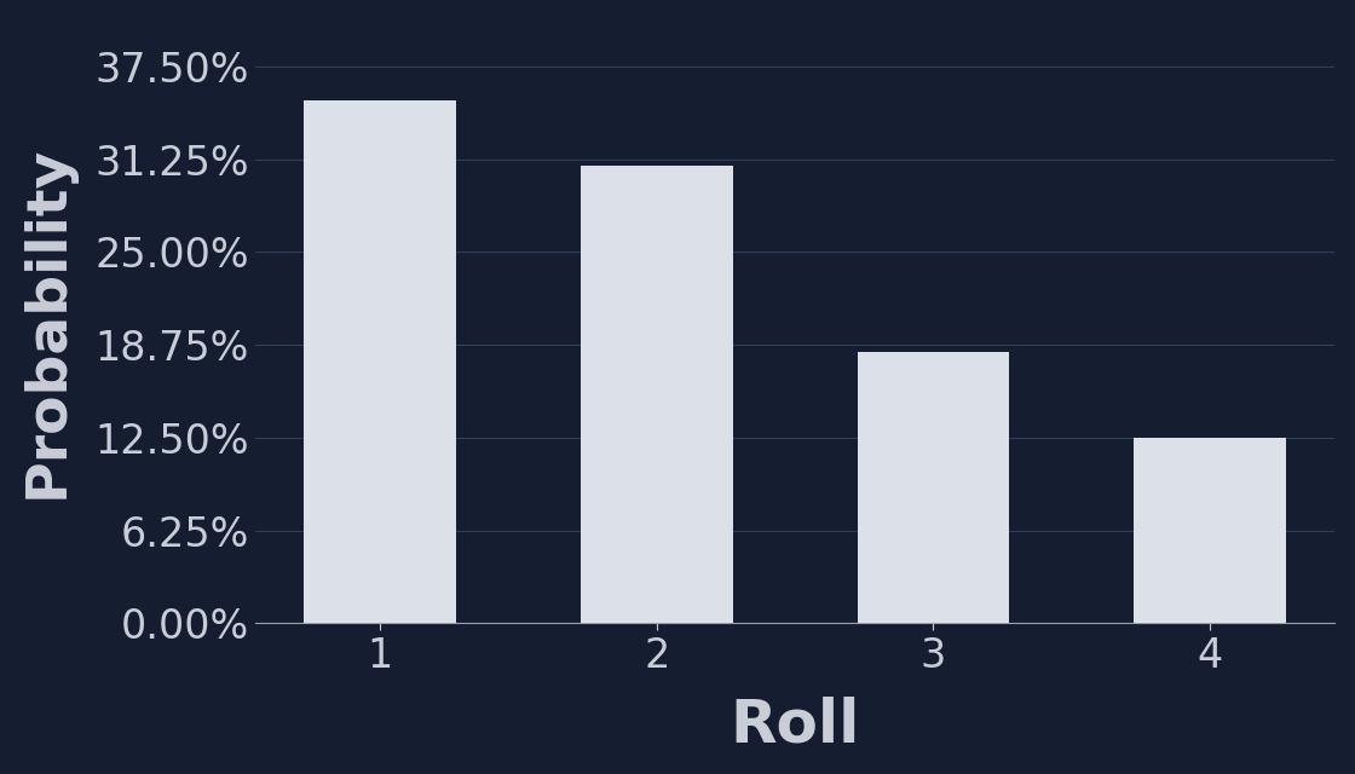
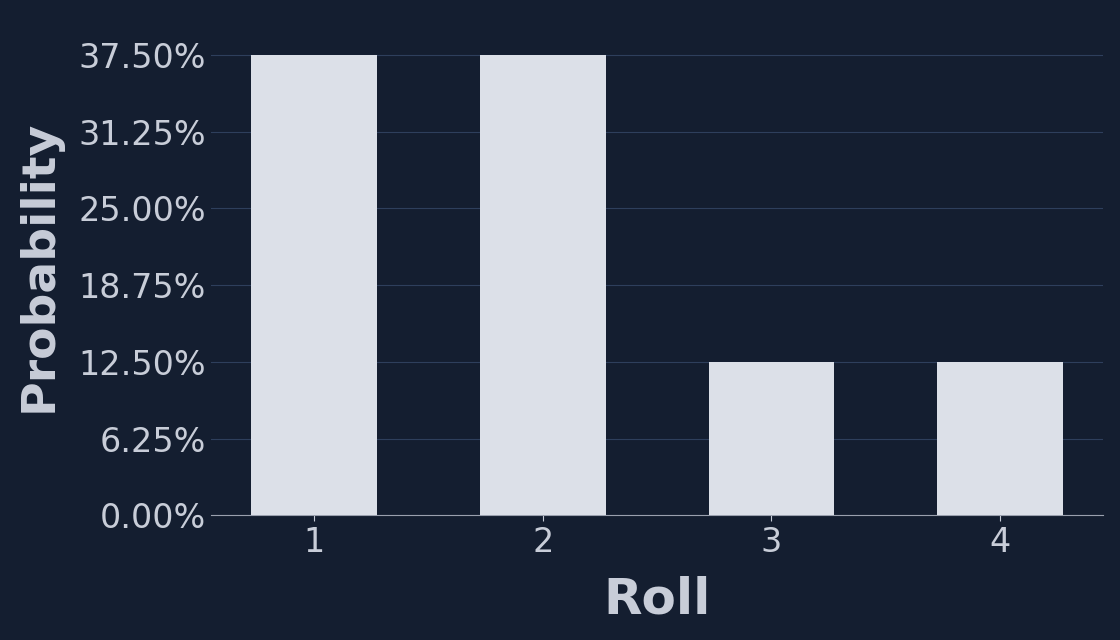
1: 35.2% -> 37.5%
2: 30.8% -> 37.5%
3: 18.3% -> 12.5%
